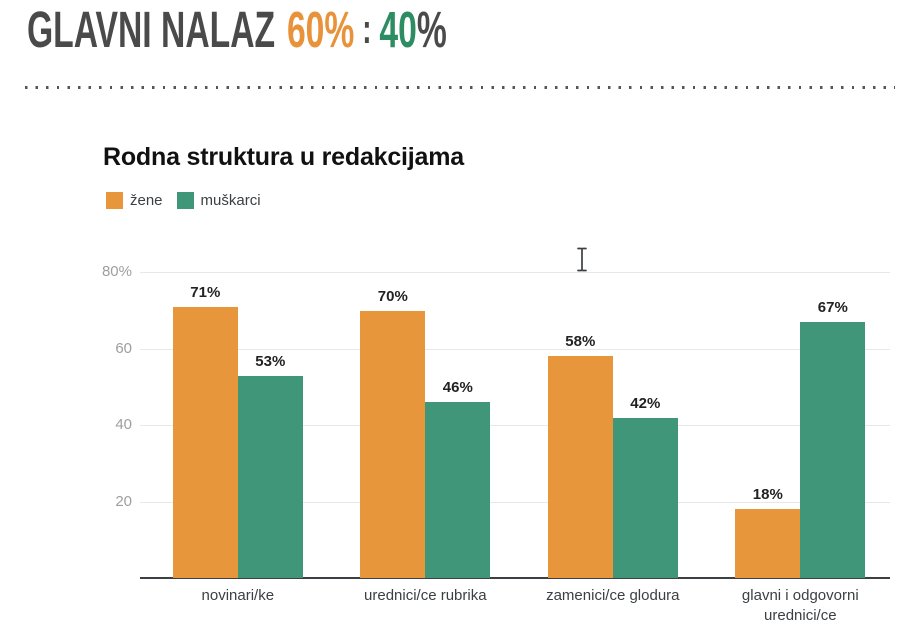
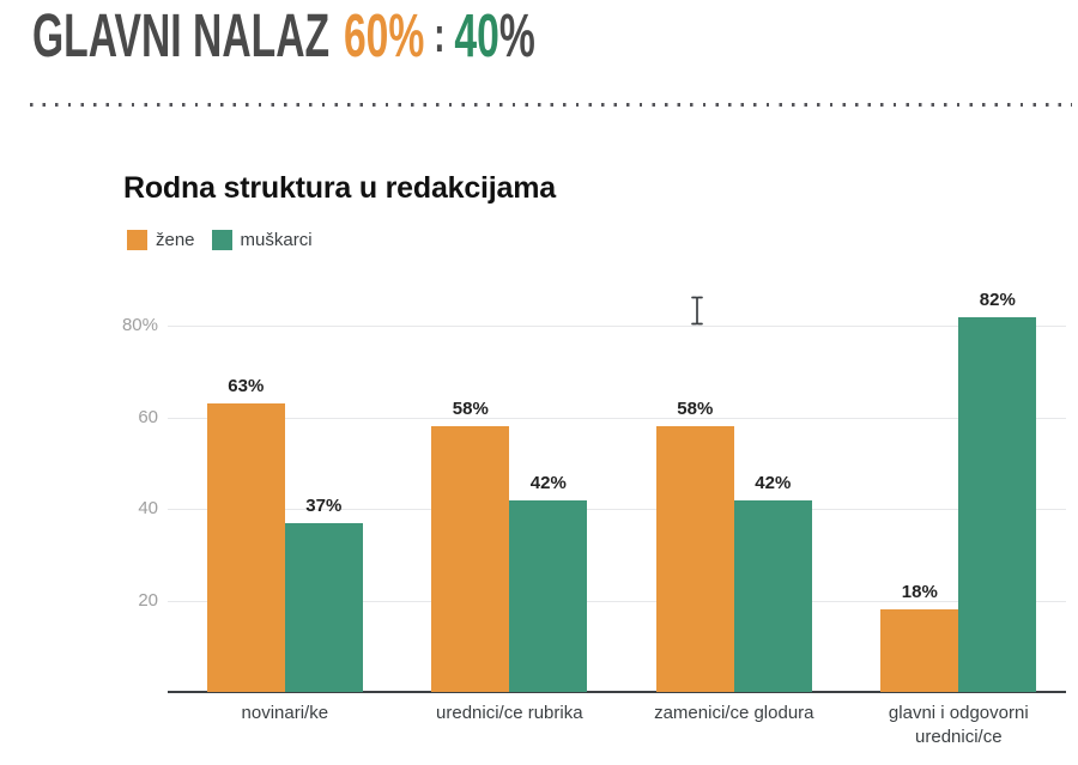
žene/novinari/ke: 71% -> 63%
muškarci/novinari/ke: 53% -> 37%
žene/urednici/ce rubrika: 70% -> 58%
muškarci/urednici/ce rubrika: 46% -> 42%
muškarci/glavni i odgovorni urednici/ce: 67% -> 82%
